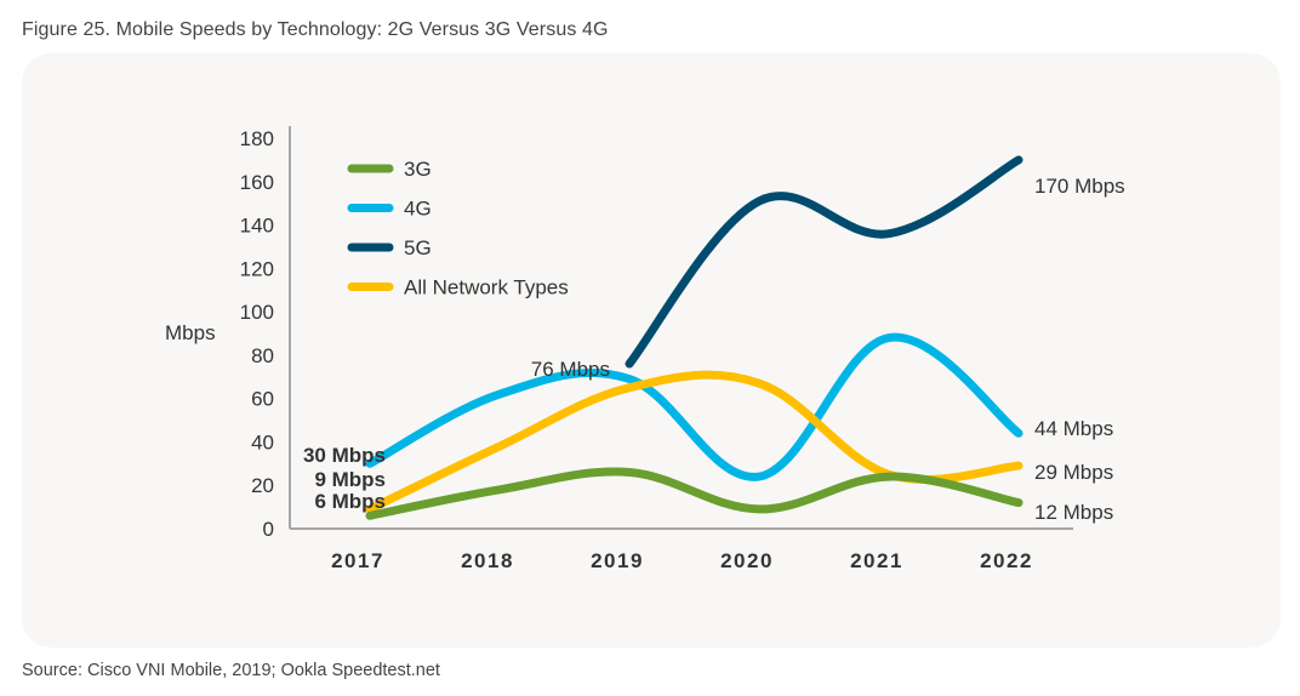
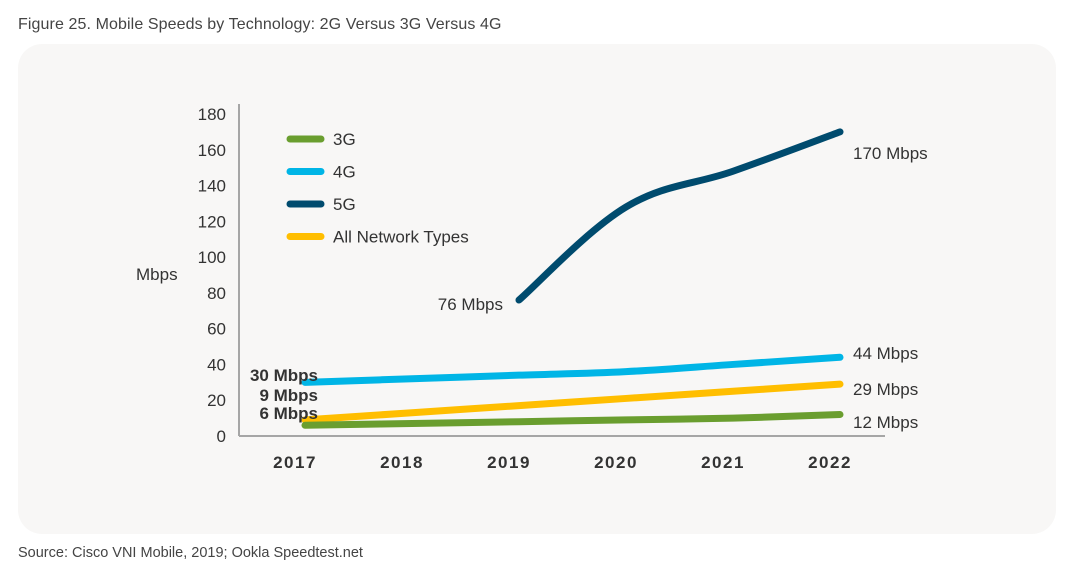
3G/2018: 18 -> 7
4G/2018: 62 -> 32
All Network Types/2018: 38 -> 13
3G/2019: 26 -> 8
4G/2019: 69 -> 34
All Network Types/2019: 65 -> 17
4G/2020: 24 -> 36
5G/2020: 151 -> 128
All Network Types/2020: 67 -> 21
3G/2021: 24 -> 10
4G/2021: 88 -> 40
5G/2021: 136 -> 148
